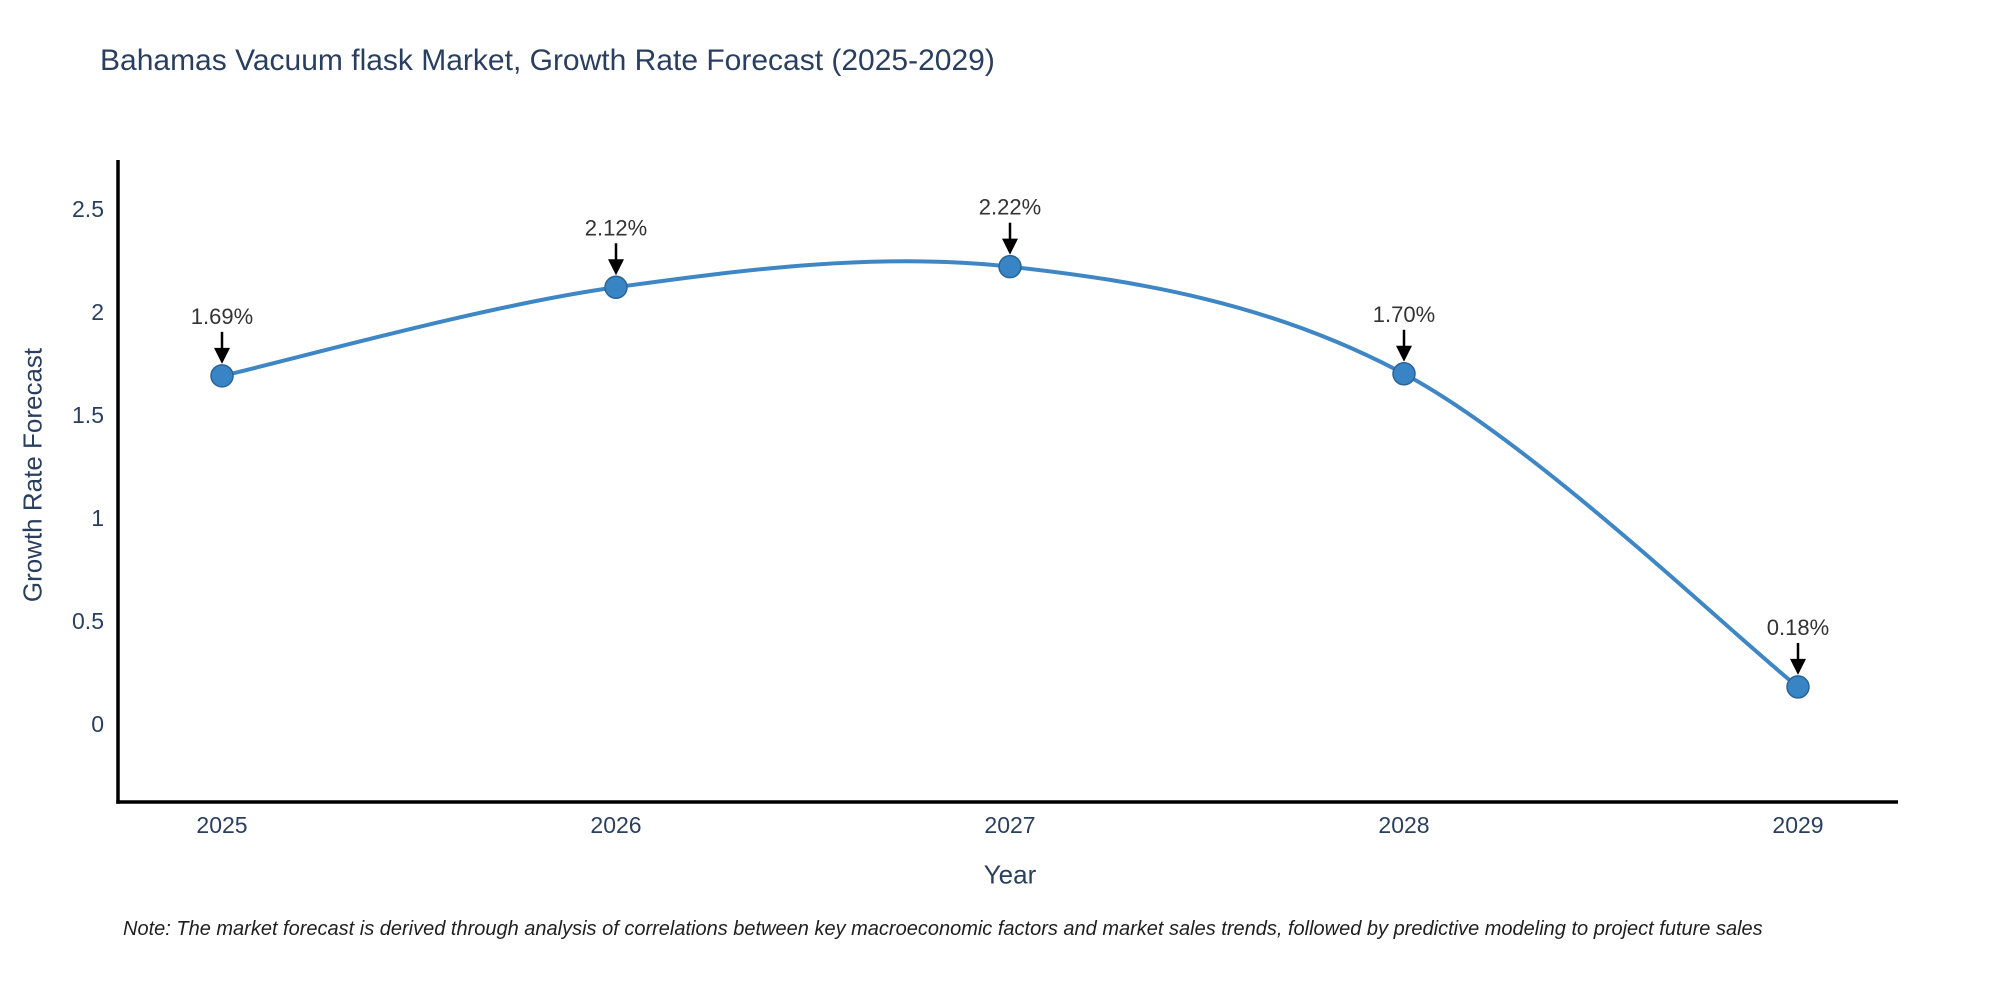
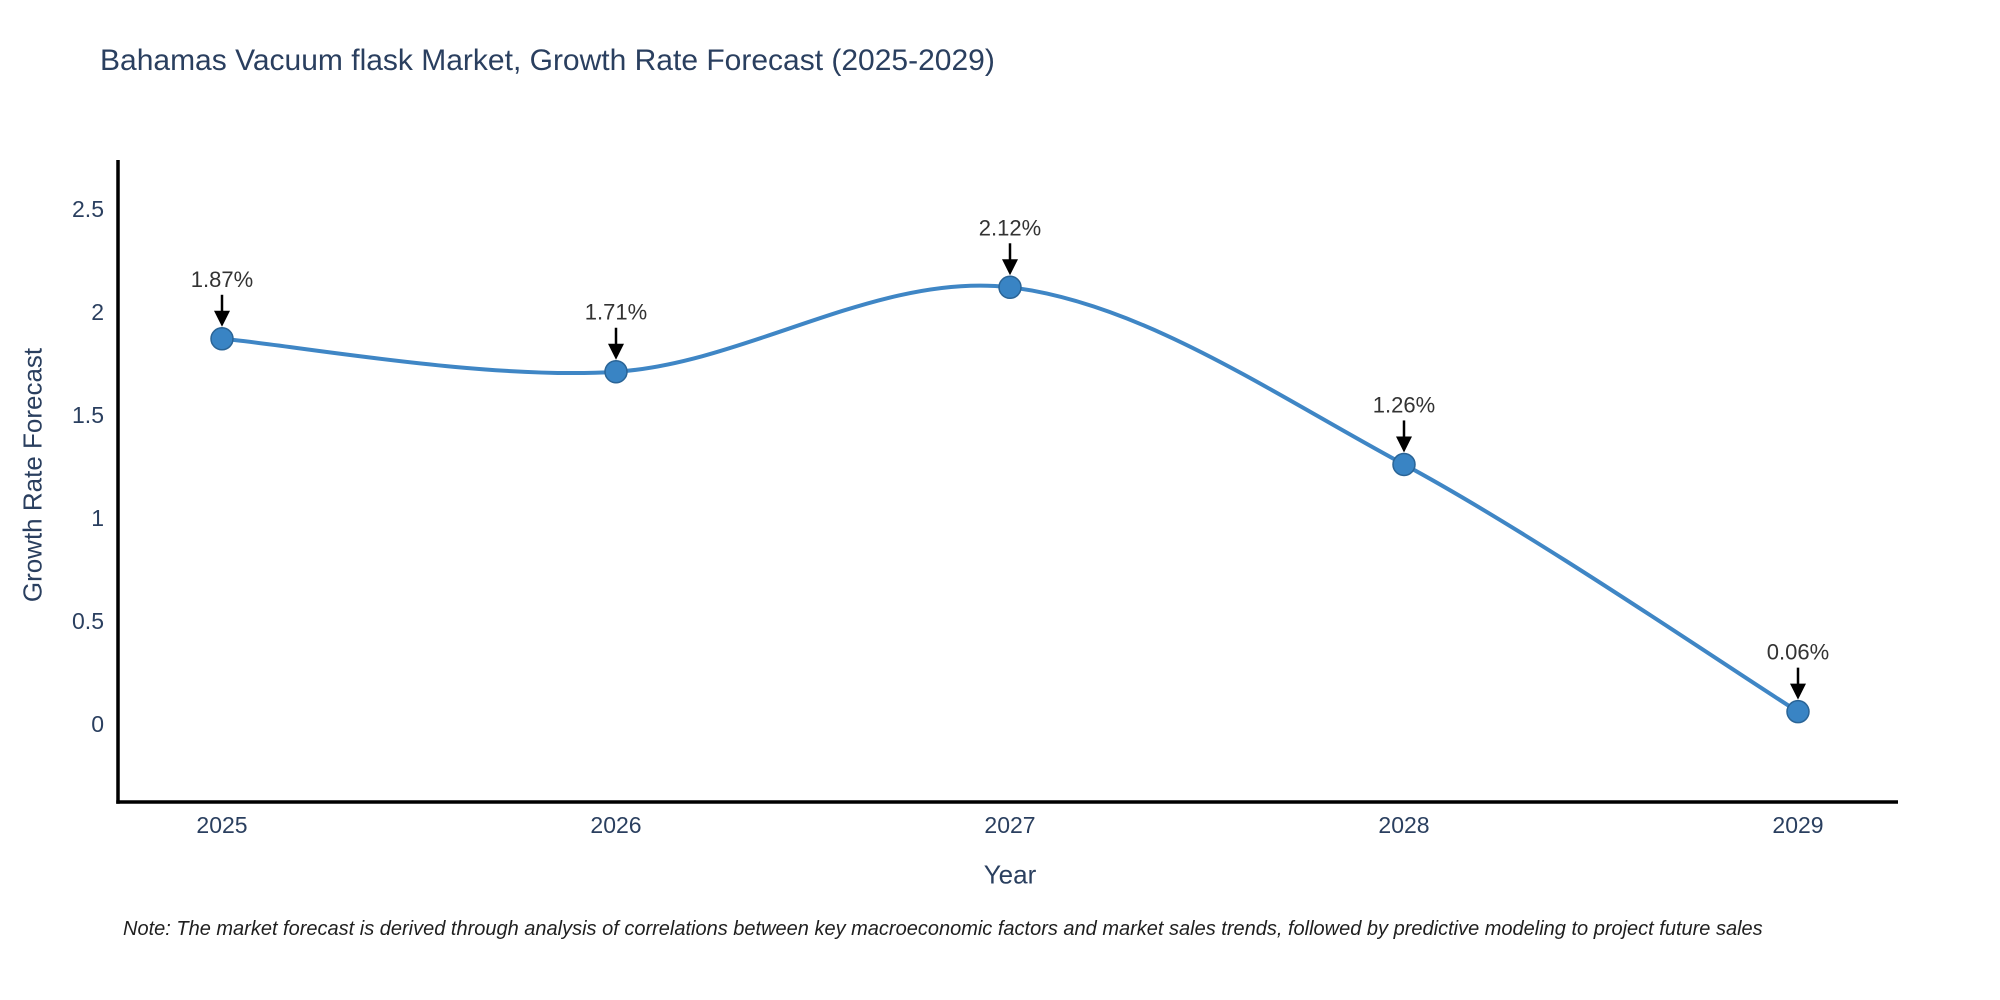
2025: 1.69% -> 1.87%
2026: 2.12% -> 1.71%
2027: 2.22% -> 2.12%
2028: 1.70% -> 1.26%
2029: 0.18% -> 0.06%
